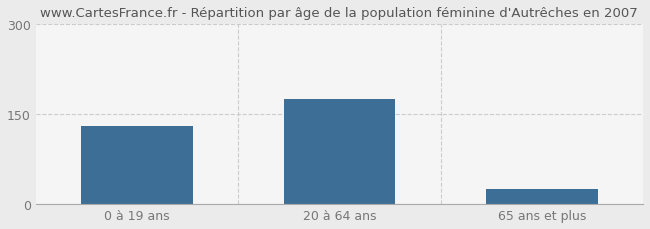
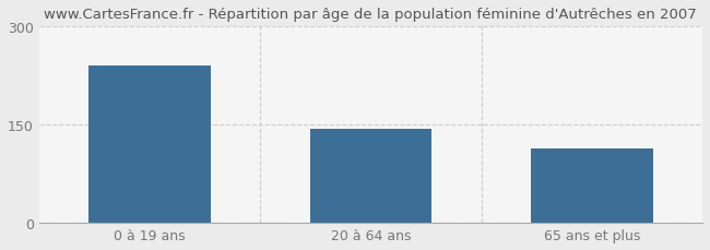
0 à 19 ans: 130 -> 240
20 à 64 ans: 175 -> 144
65 ans et plus: 25 -> 114
